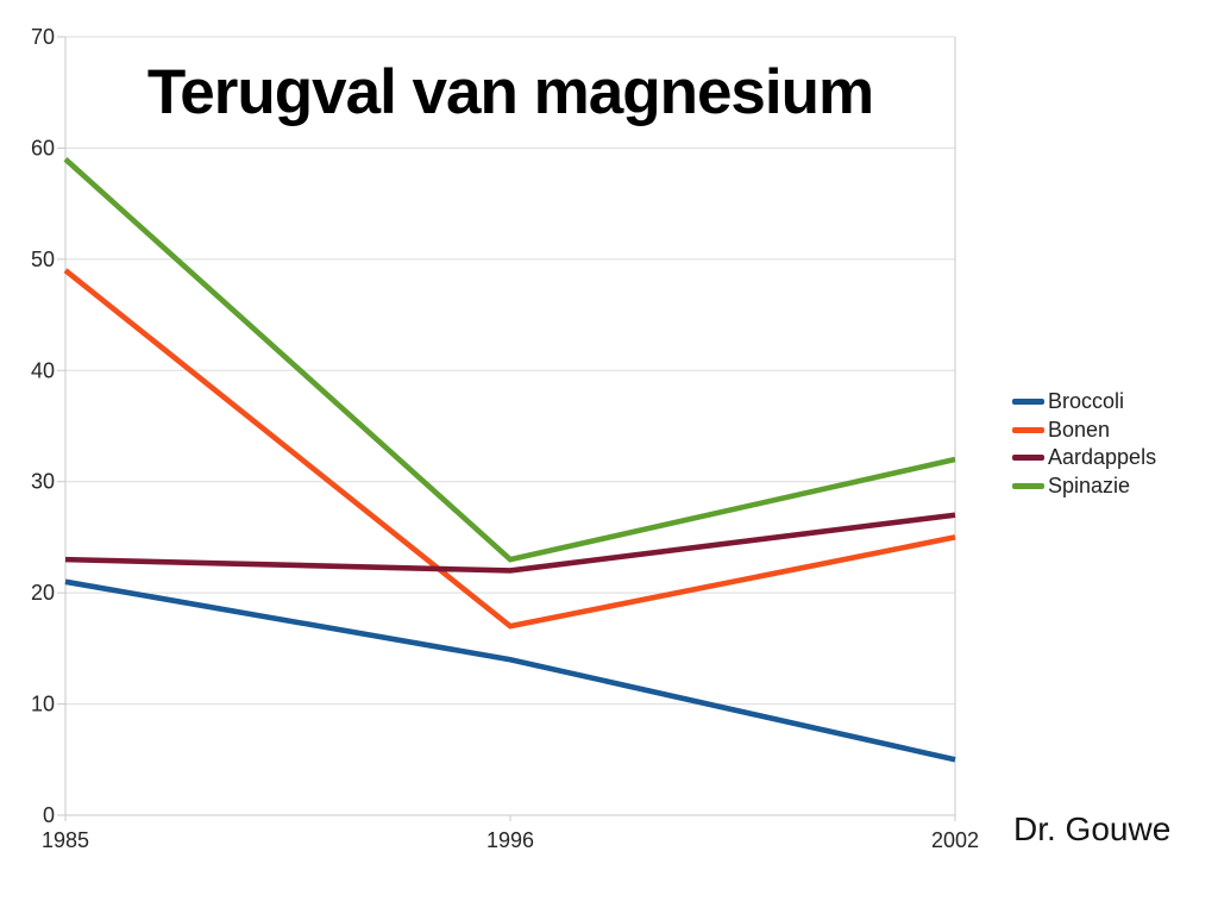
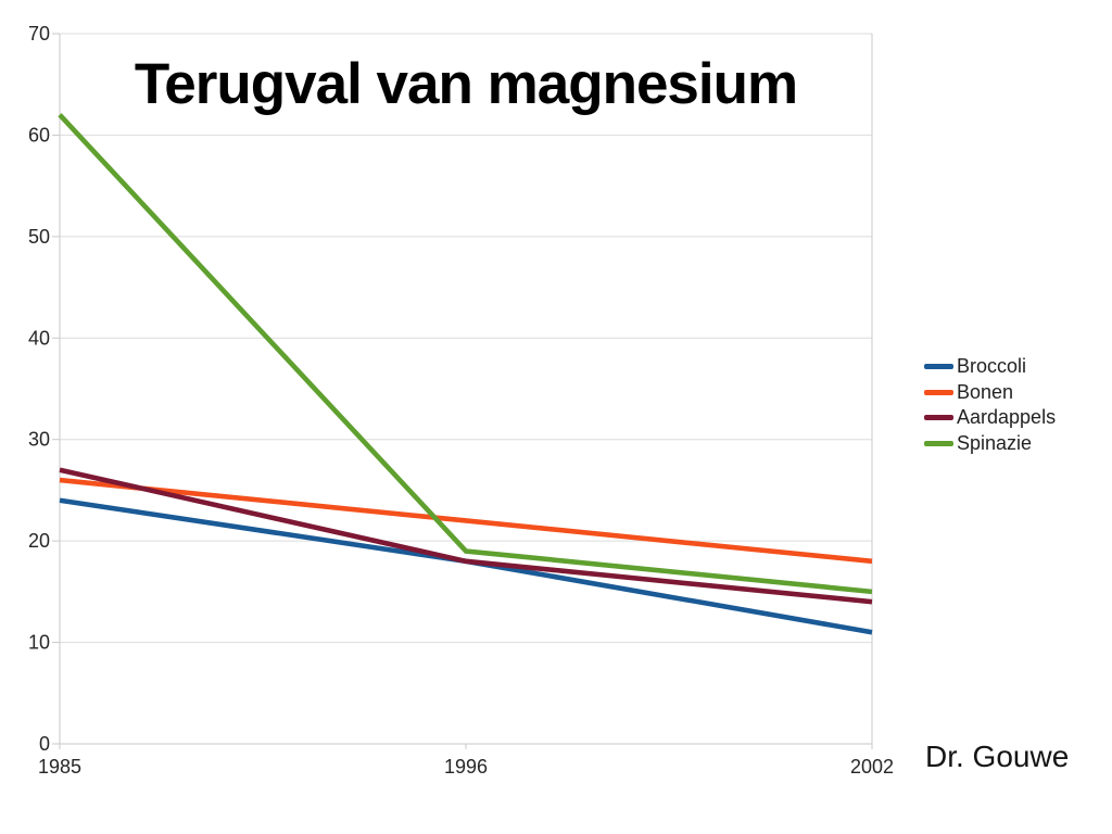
Broccoli/1985: 21 -> 24
Bonen/1985: 49 -> 26
Aardappels/1985: 23 -> 27
Spinazie/1985: 59 -> 62
Broccoli/1996: 14 -> 18
Bonen/1996: 17 -> 22
Aardappels/1996: 22 -> 18
Spinazie/1996: 23 -> 19
Broccoli/2002: 5 -> 11
Bonen/2002: 25 -> 18
Aardappels/2002: 27 -> 14
Spinazie/2002: 32 -> 15
